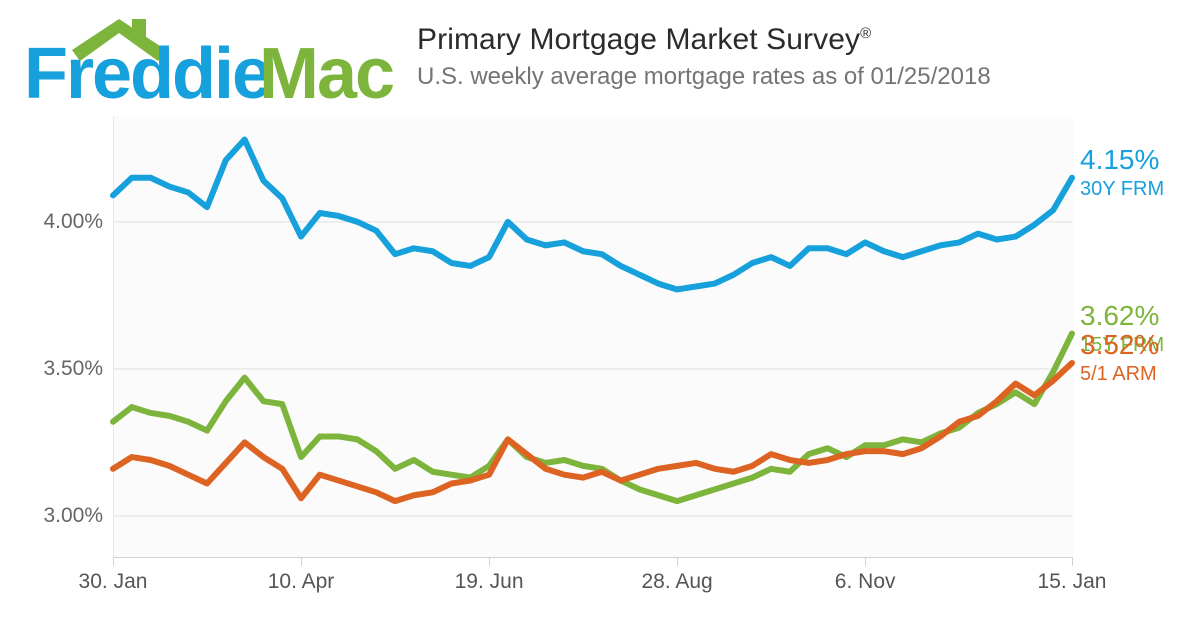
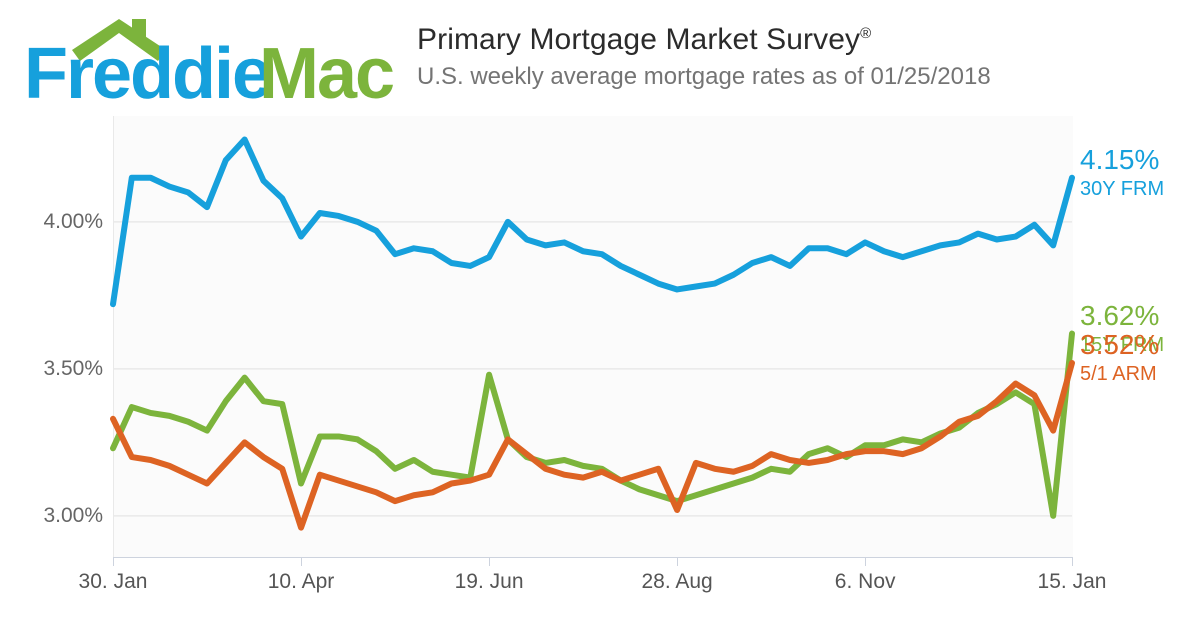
30Y FRM/30. Jan: 4.09% -> 3.72%
15Y FRM/30. Jan: 3.32% -> 3.23%
5/1 ARM/30. Jan: 3.16% -> 3.33%
15Y FRM/10. Apr: 3.20% -> 3.11%
5/1 ARM/10. Apr: 3.06% -> 2.96%
15Y FRM/19. Jun: 3.17% -> 3.48%
5/1 ARM/28. Aug: 3.17% -> 3.02%
30Y FRM/15. Jan: 4.04% -> 3.92%
15Y FRM/15. Jan: 3.49% -> 3.00%
5/1 ARM/15. Jan: 3.46% -> 3.29%
